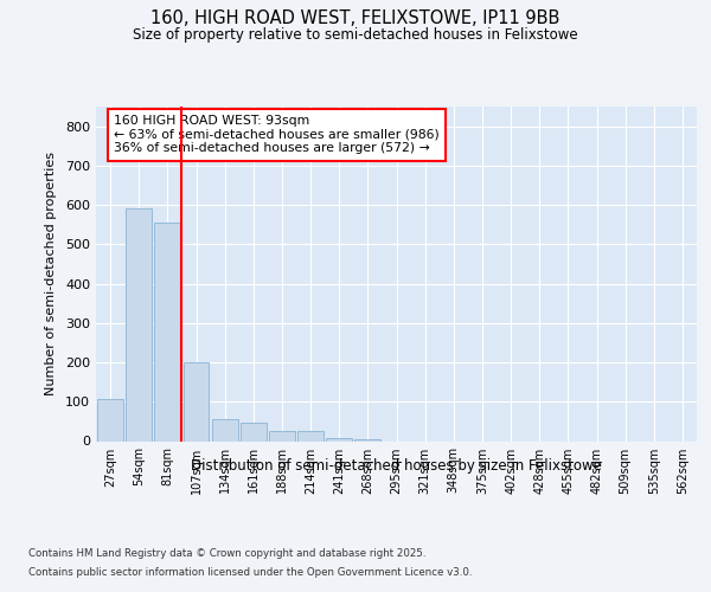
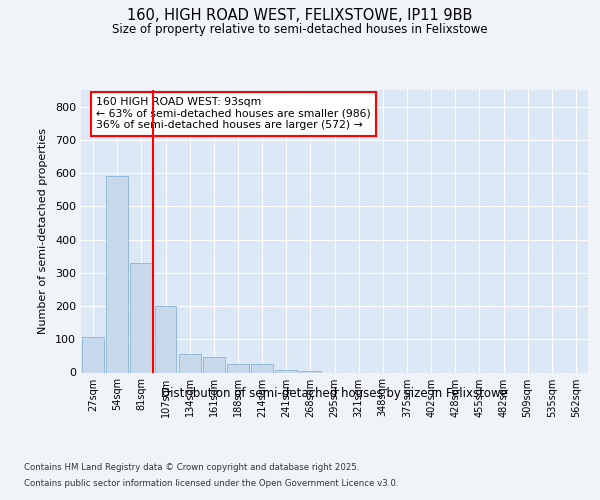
81sqm: 555 -> 330
